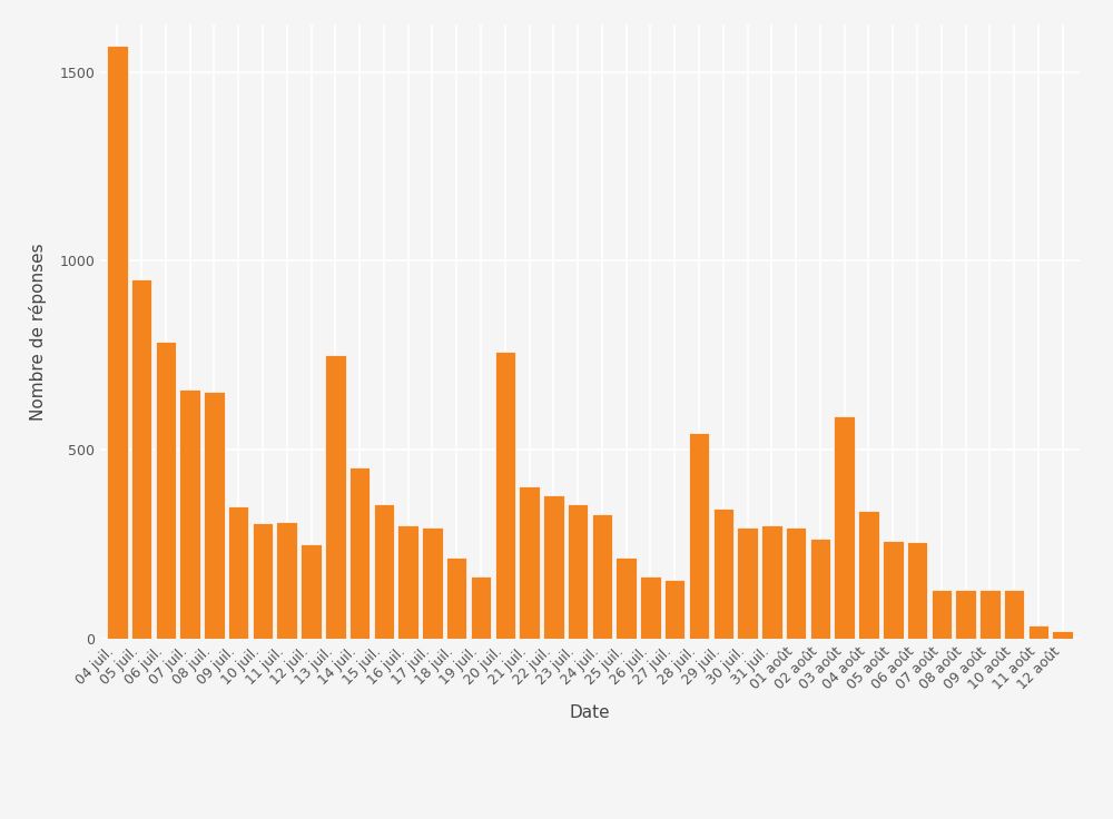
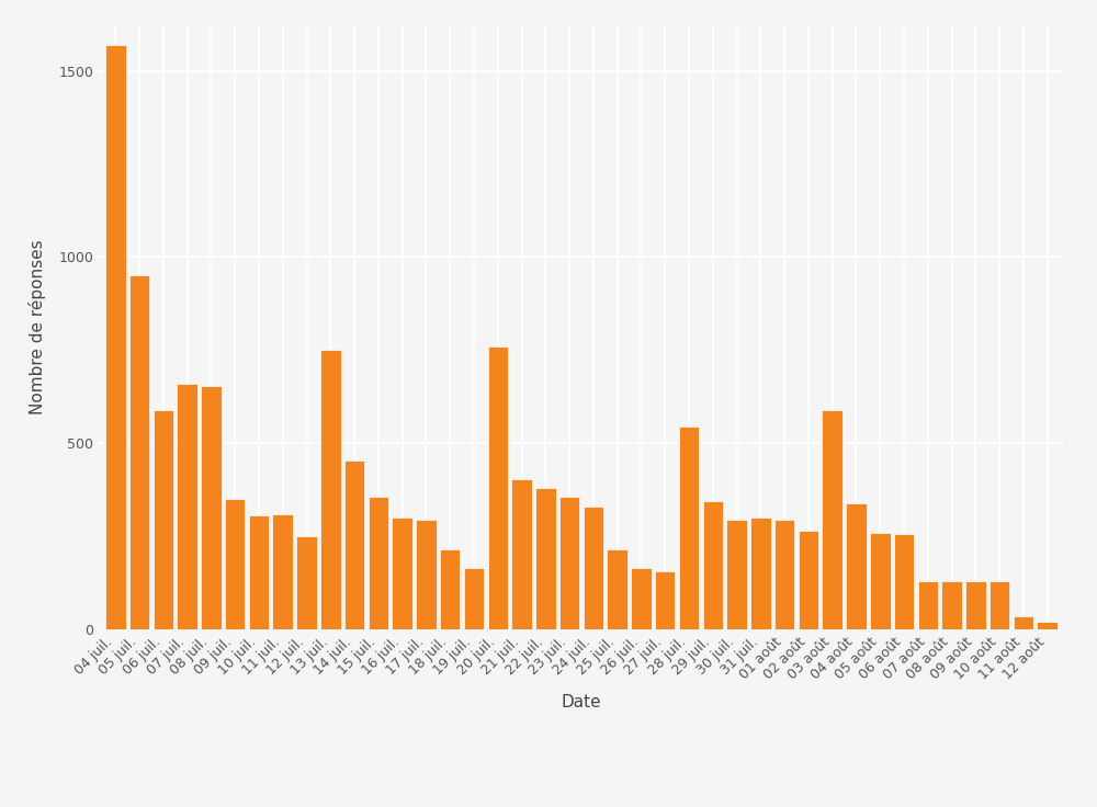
06 juil.: 785 -> 590
